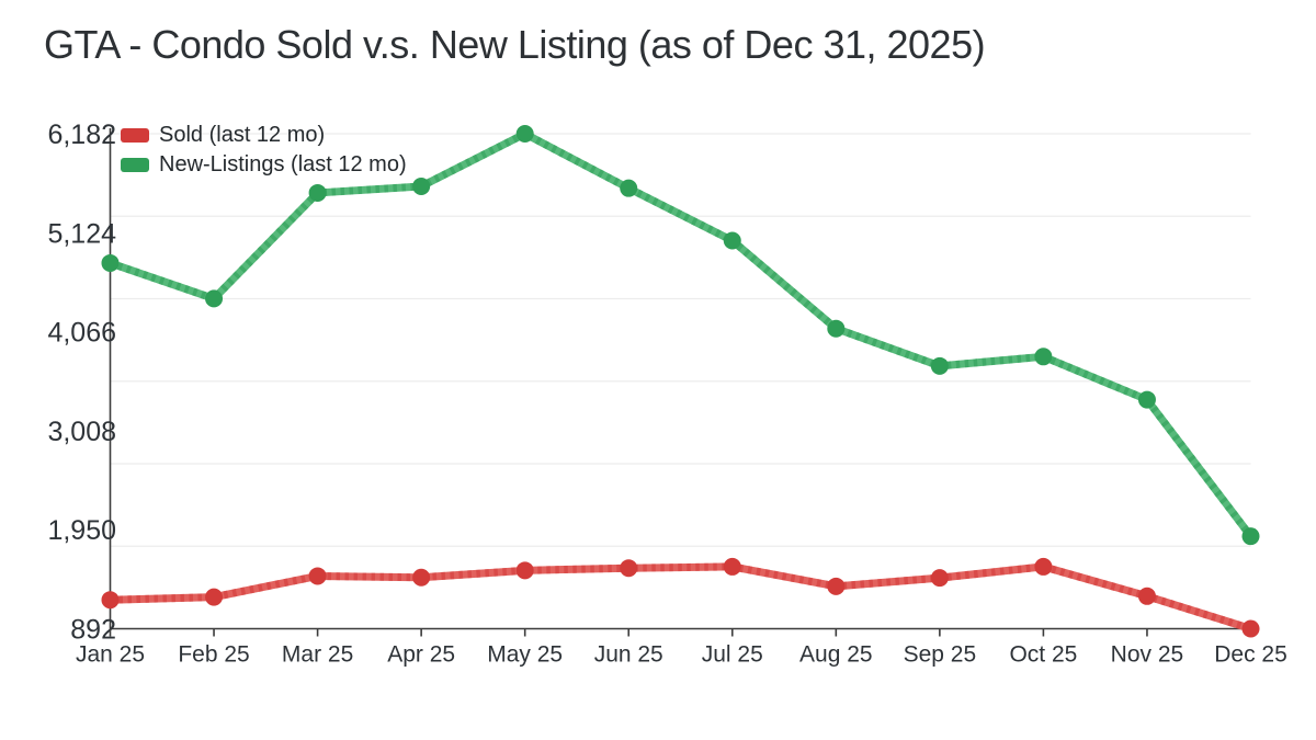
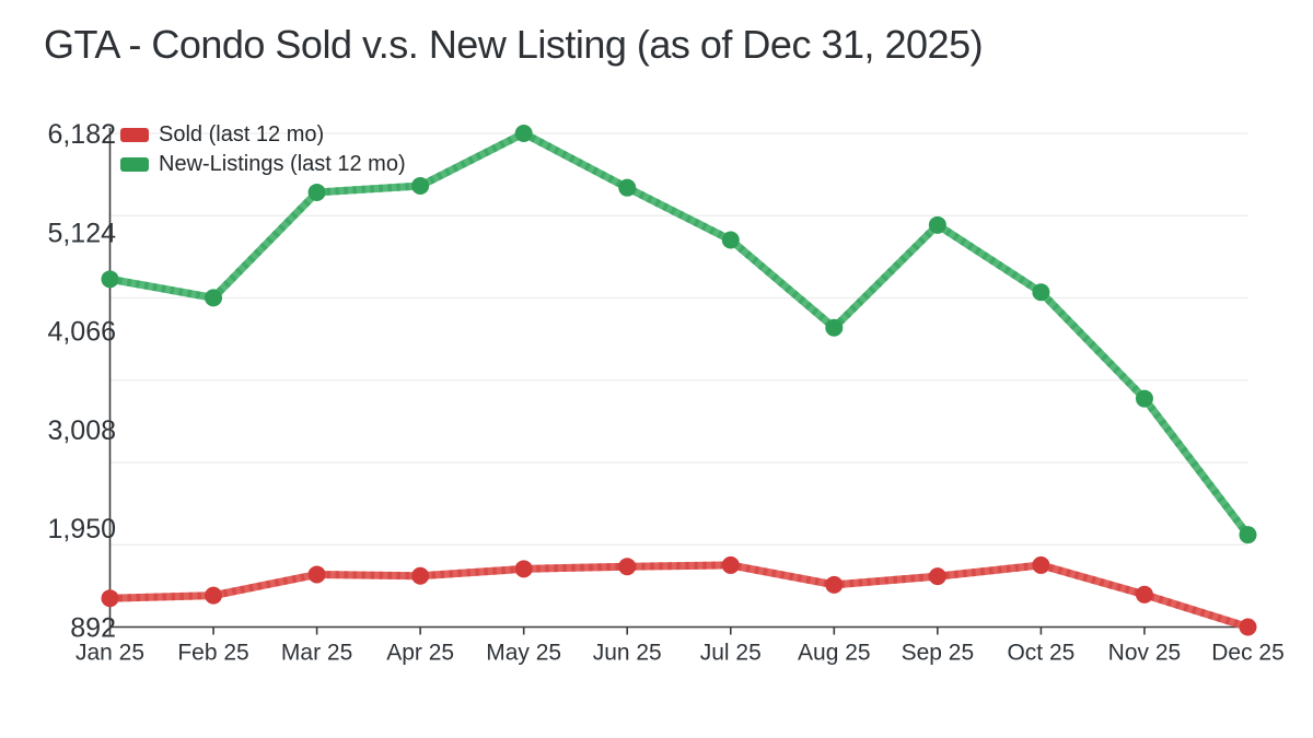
New-Listings (last 12 mo)/Jan 25: 4800 -> 4600
New-Listings (last 12 mo)/Sep 25: 3700 -> 5200
New-Listings (last 12 mo)/Oct 25: 3800 -> 4500
